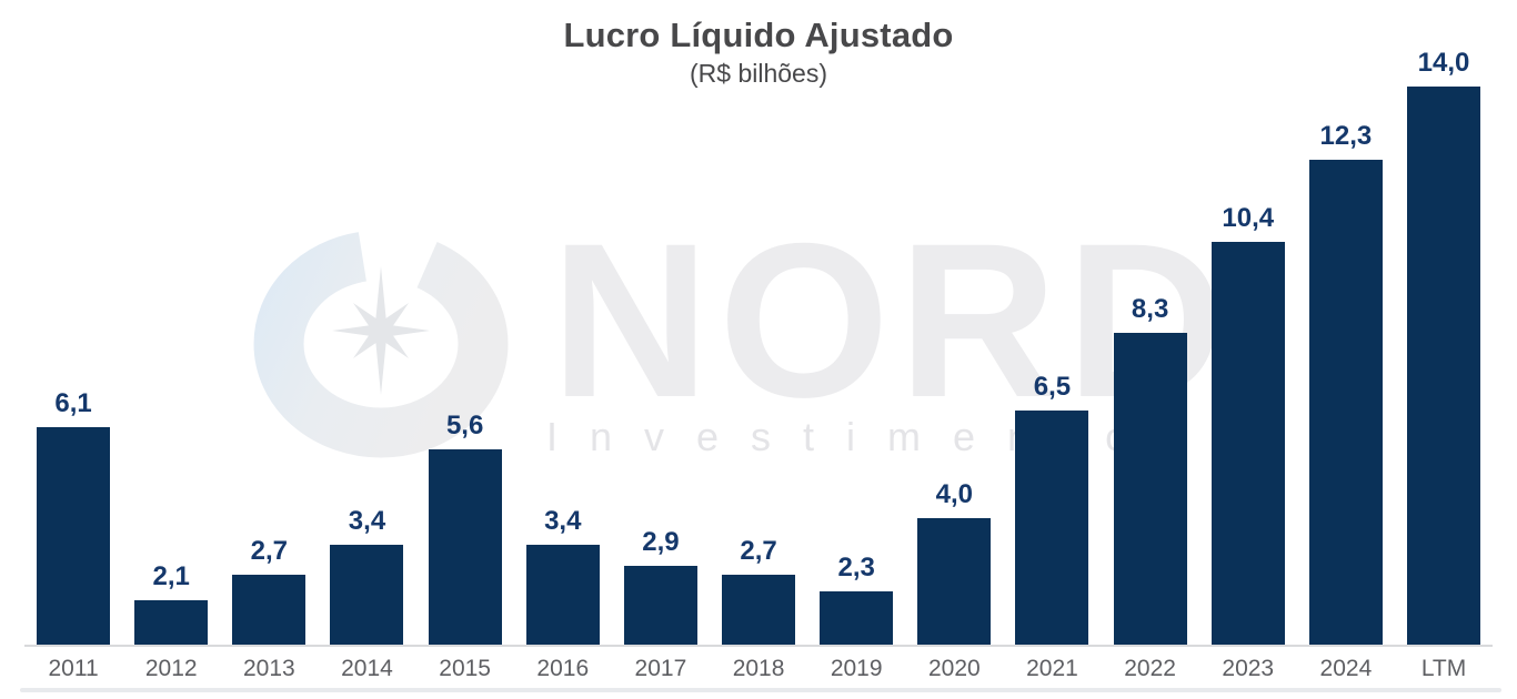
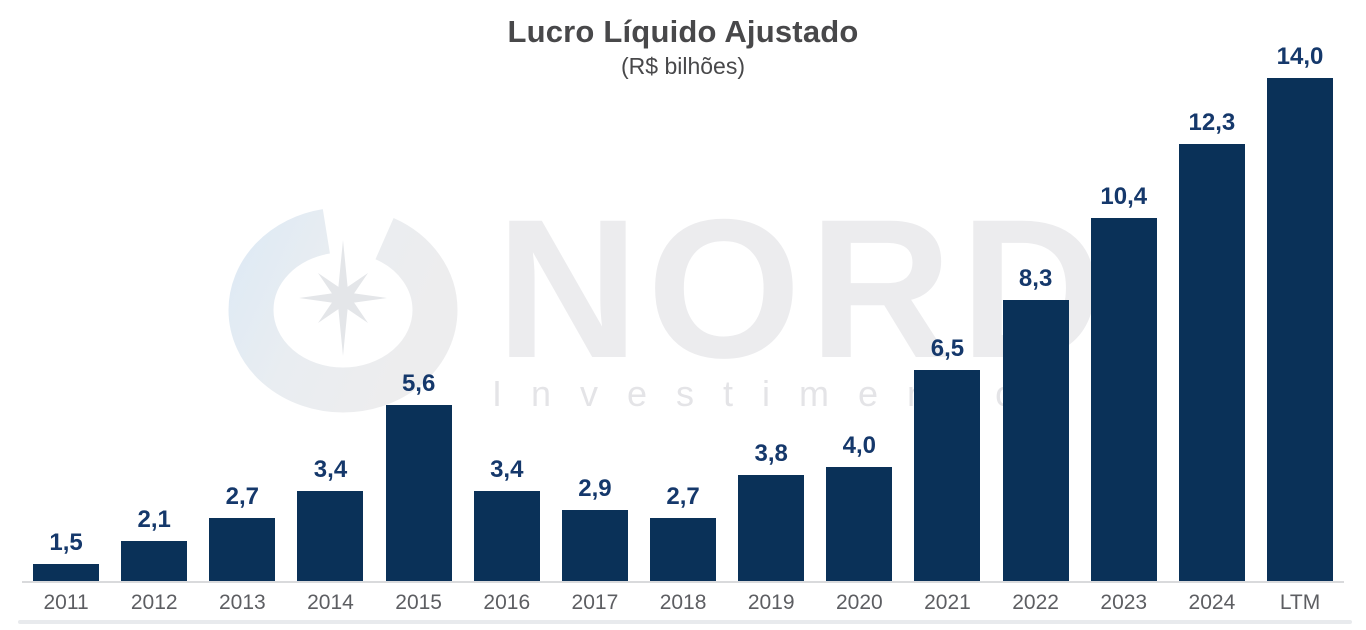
2011: 6,1 -> 1,5
2019: 2,3 -> 3,8
